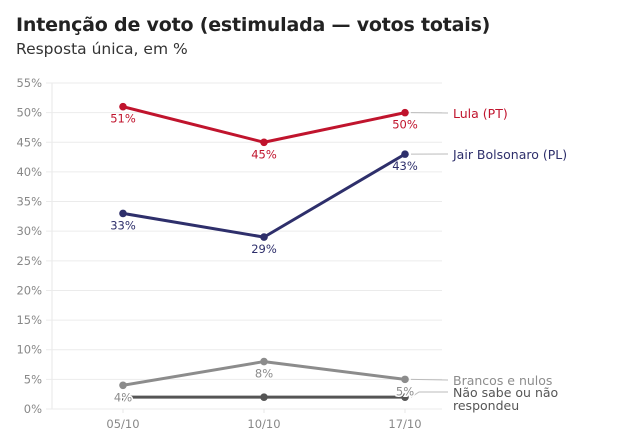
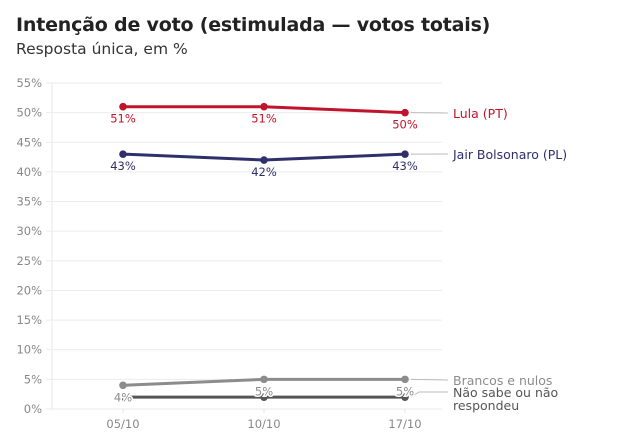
Jair Bolsonaro (PL)/05/10: 33% -> 43%
Lula (PT)/10/10: 45% -> 51%
Jair Bolsonaro (PL)/10/10: 29% -> 42%
Brancos e nulos/10/10: 8% -> 5%
